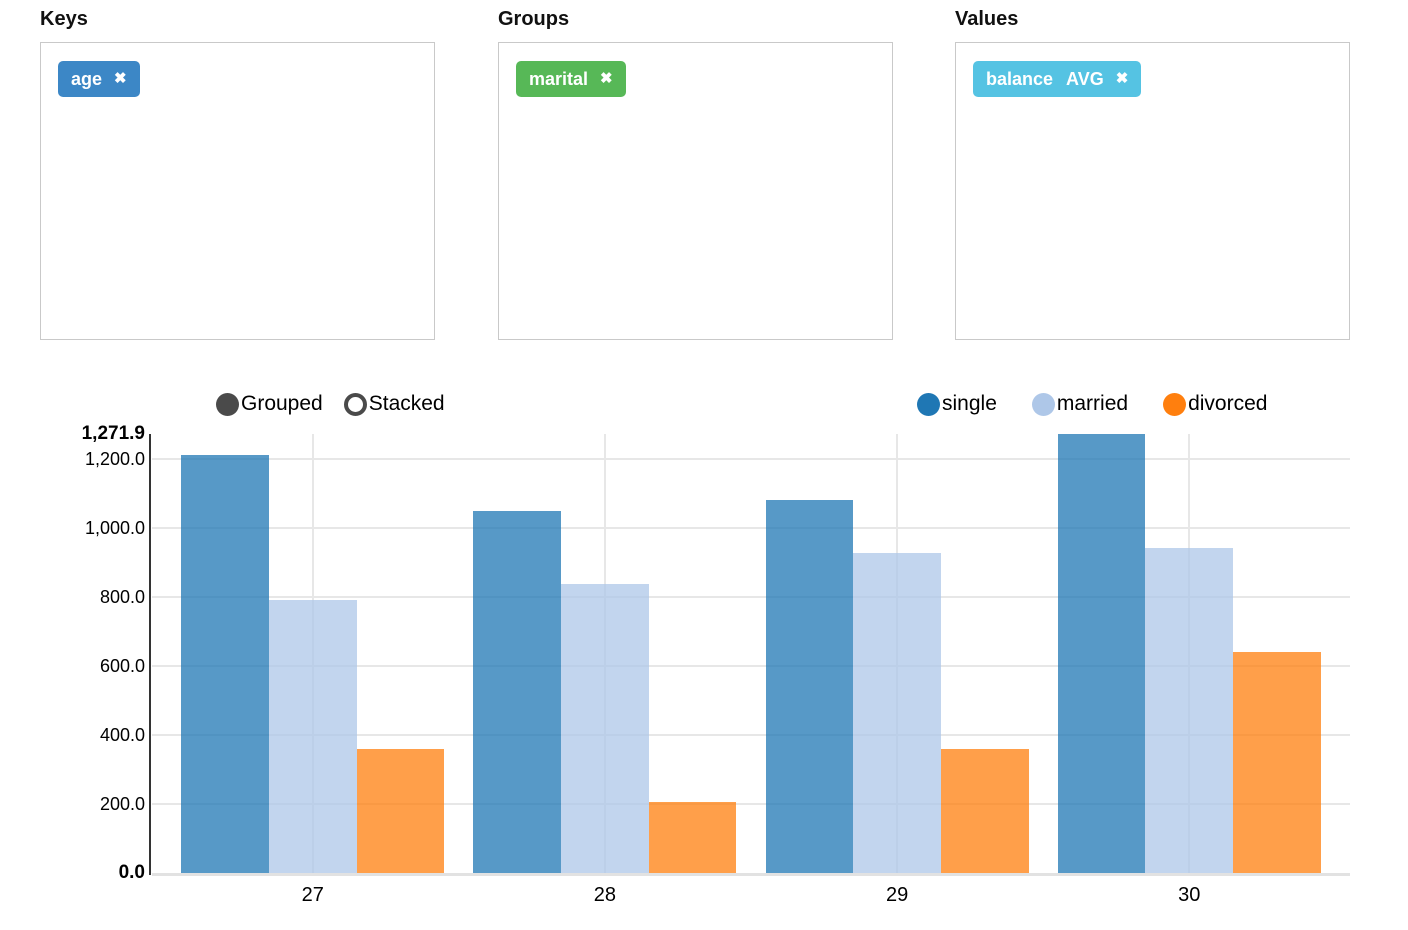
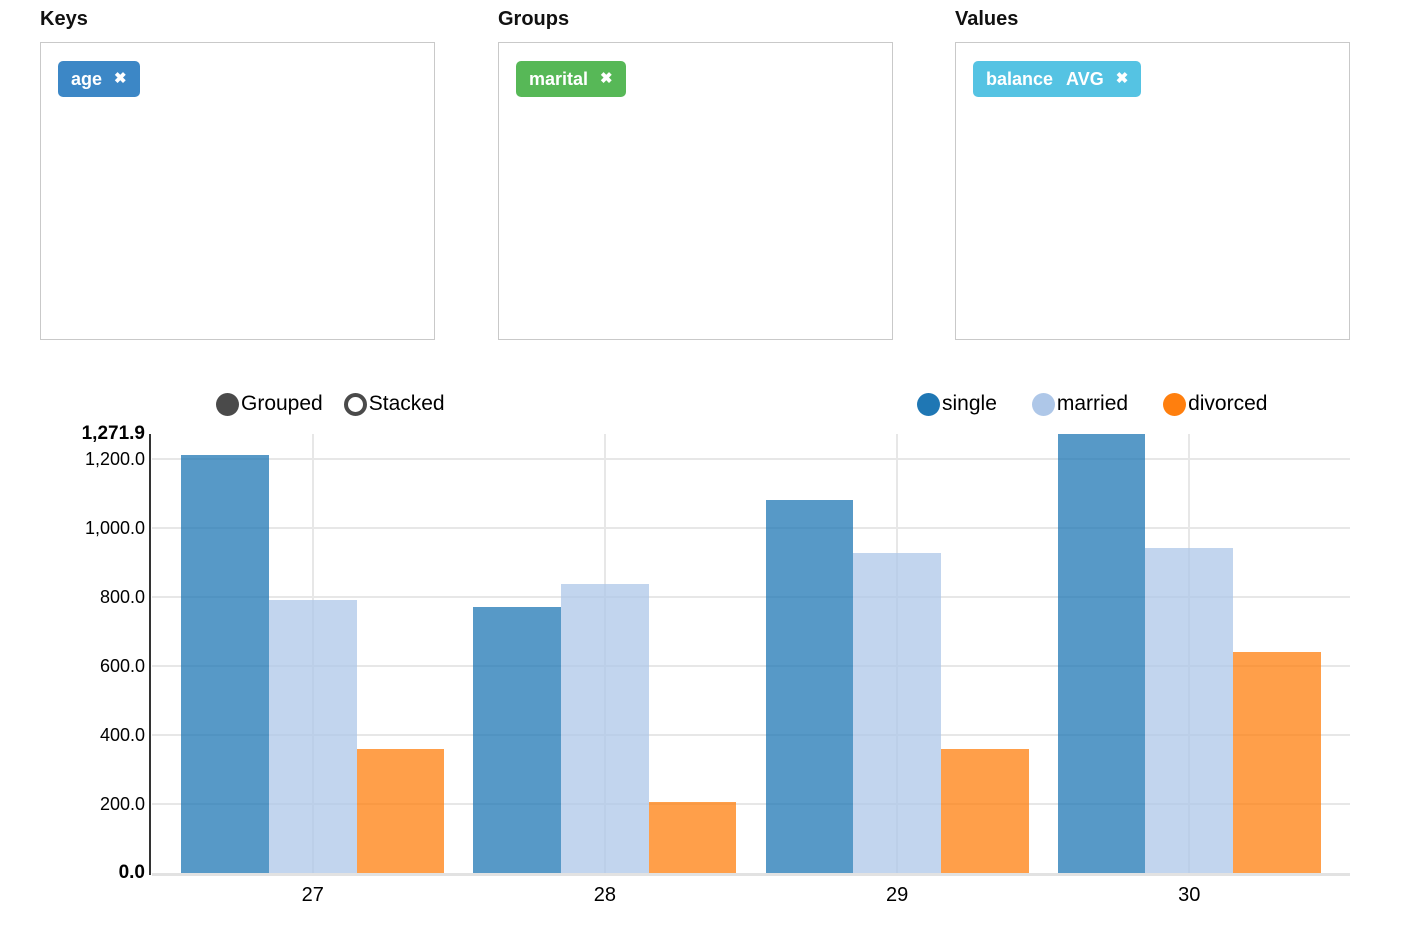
single/28: 1050 -> 770
